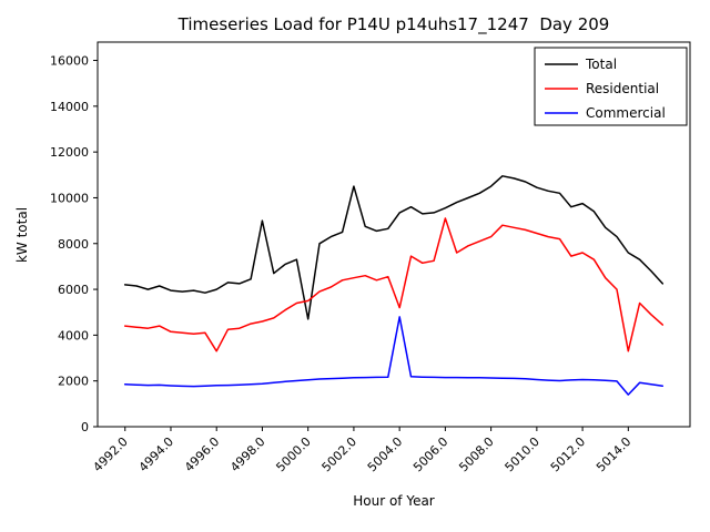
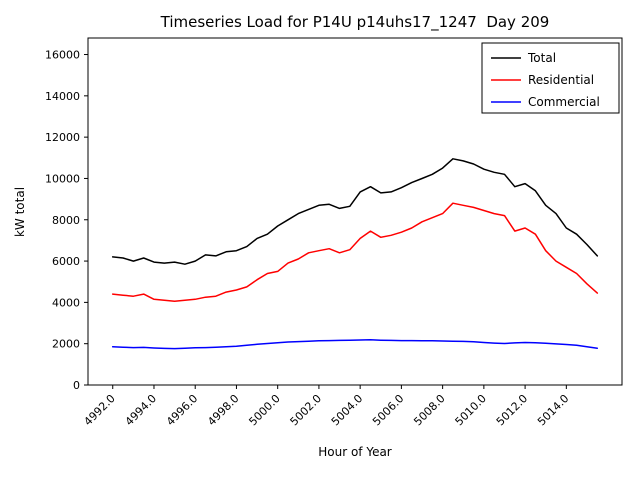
Residential/4996.0: 3300 -> 4200
Total/4998.0: 9000 -> 6500
Total/5000.0: 4700 -> 7700
Total/5002.0: 10500 -> 8700
Residential/5004.0: 5200 -> 7100
Commercial/5004.0: 4800 -> 2200
Residential/5006.0: 9100 -> 7400
Residential/5014.0: 3300 -> 5700
Commercial/5014.0: 1400 -> 2000
